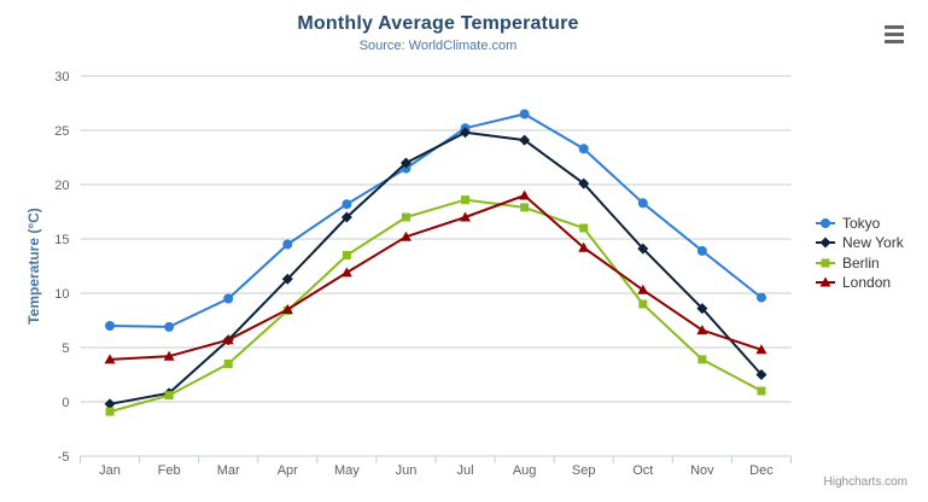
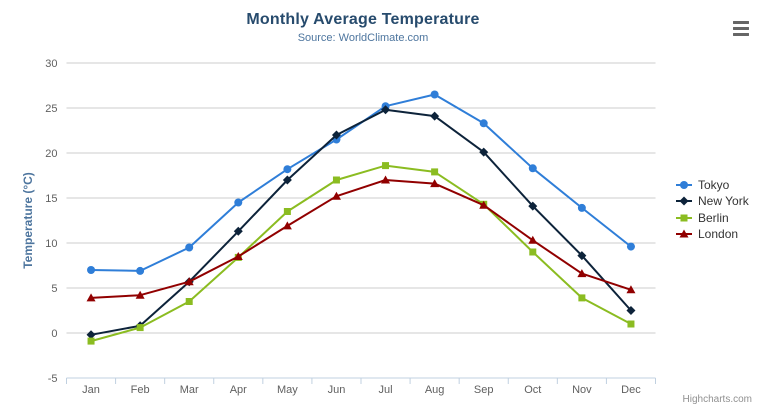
London/Aug: 19 -> 17
Berlin/Sep: 16 -> 14
